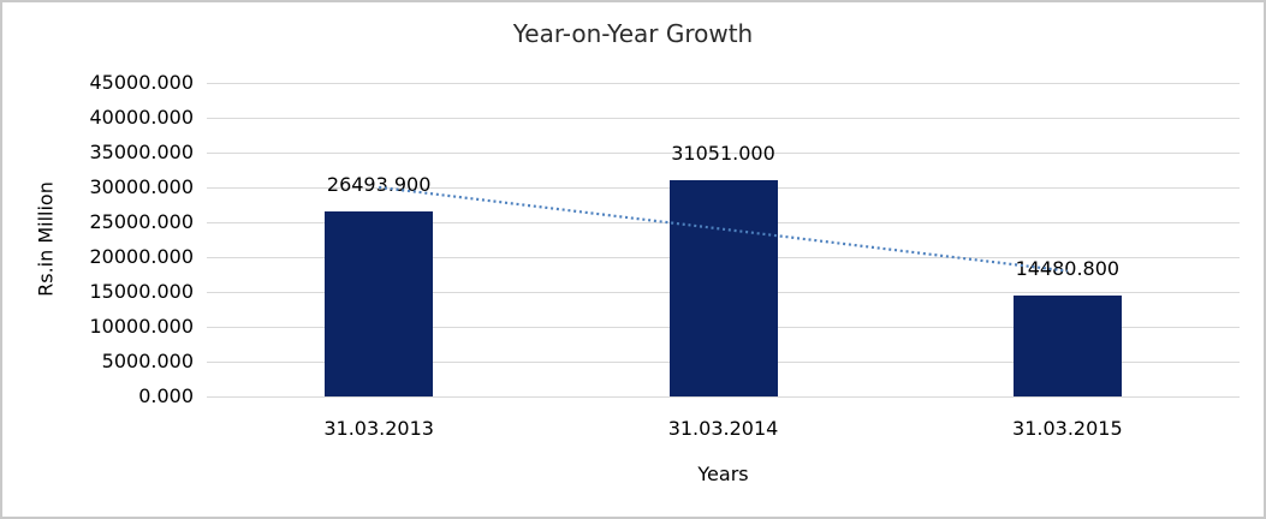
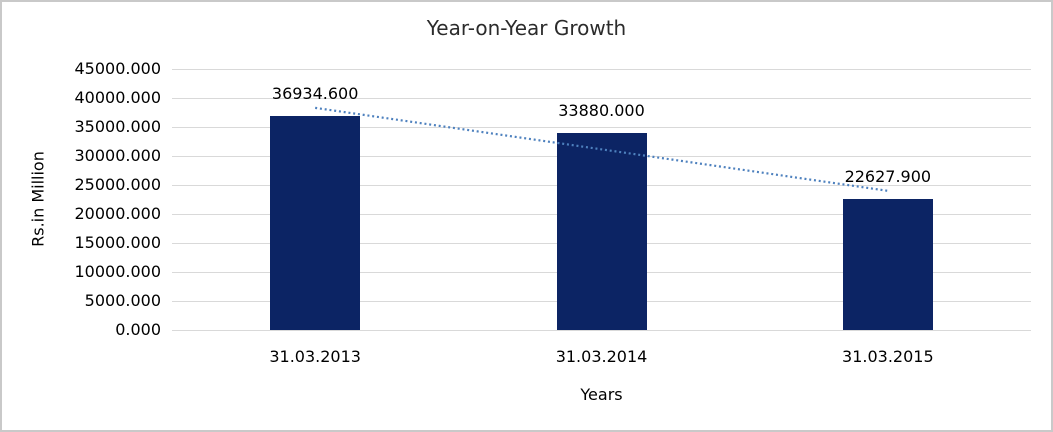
31.03.2013: 26493.900 -> 36934.600
31.03.2014: 31051.000 -> 33880.000
31.03.2015: 14480.800 -> 22627.900
